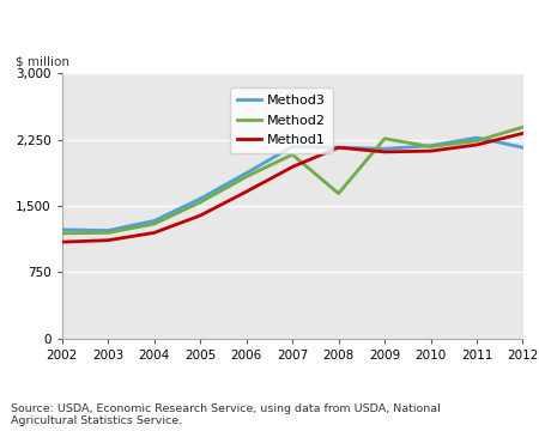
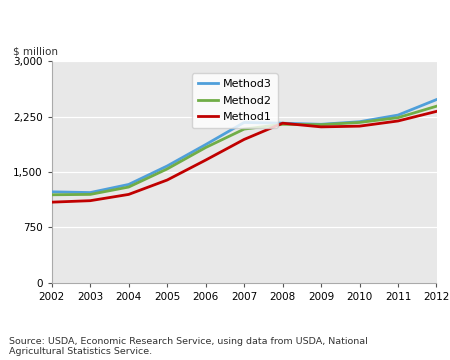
Method2/2008: 1,640 -> 2,140
Method2/2009: 2,260 -> 2,140
Method3/2012: 2,160 -> 2,480
